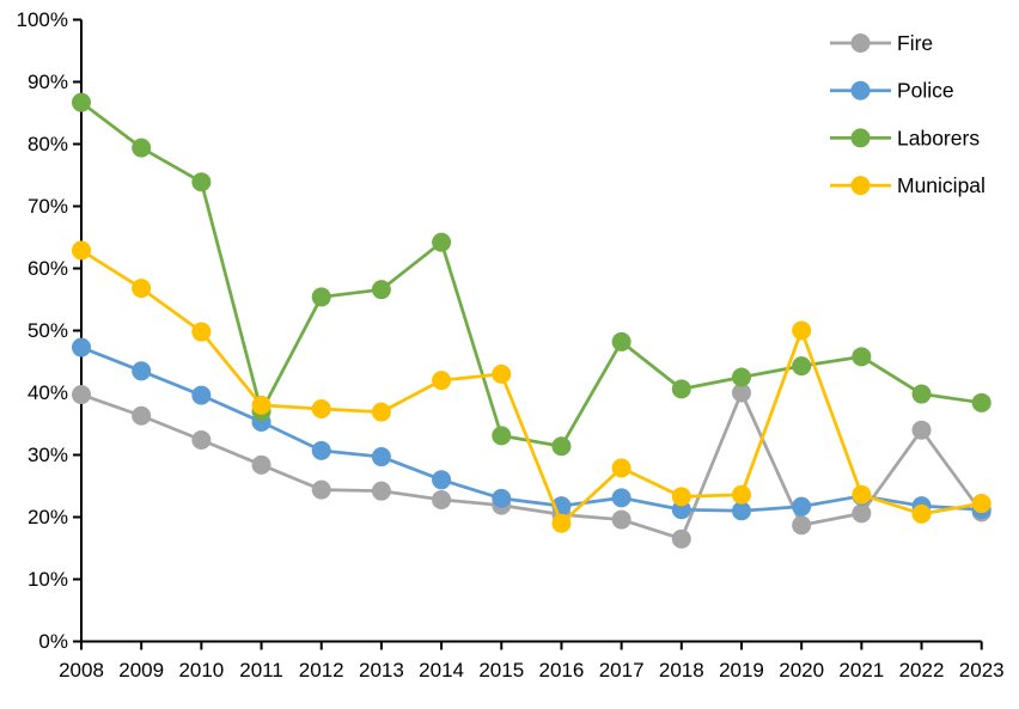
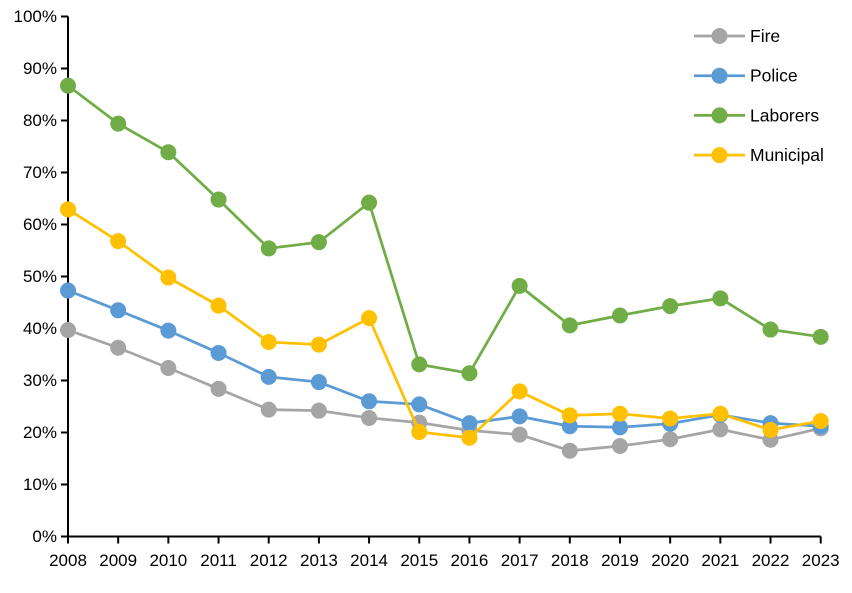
Laborers/2011: 37% -> 65%
Municipal/2011: 38% -> 44%
Police/2015: 23% -> 25%
Municipal/2015: 43% -> 20%
Fire/2019: 40% -> 17%
Municipal/2020: 50% -> 23%
Fire/2022: 34% -> 19%
